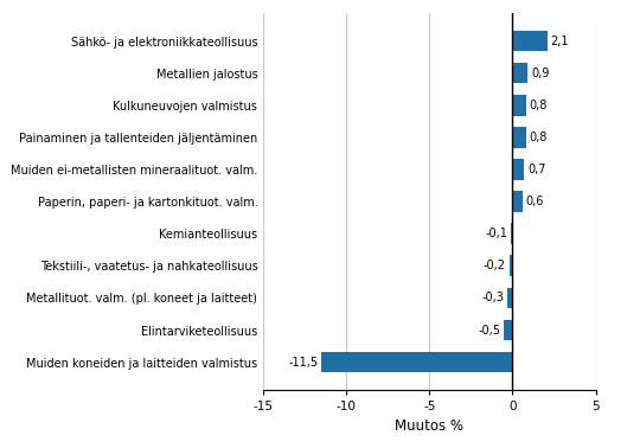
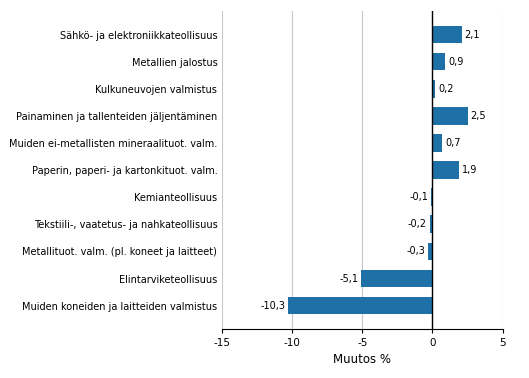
Kulkuneuvojen valmistus: 0,8 -> 0,2
Painaminen ja tallenteiden jäljentäminen: 0,8 -> 2,5
Paperin, paperi- ja kartonkituot. valm.: 0,6 -> 1,9
Elintarviketeollisuus: -0,5 -> -5,1
Muiden koneiden ja laitteiden valmistus: -11,5 -> -10,3
